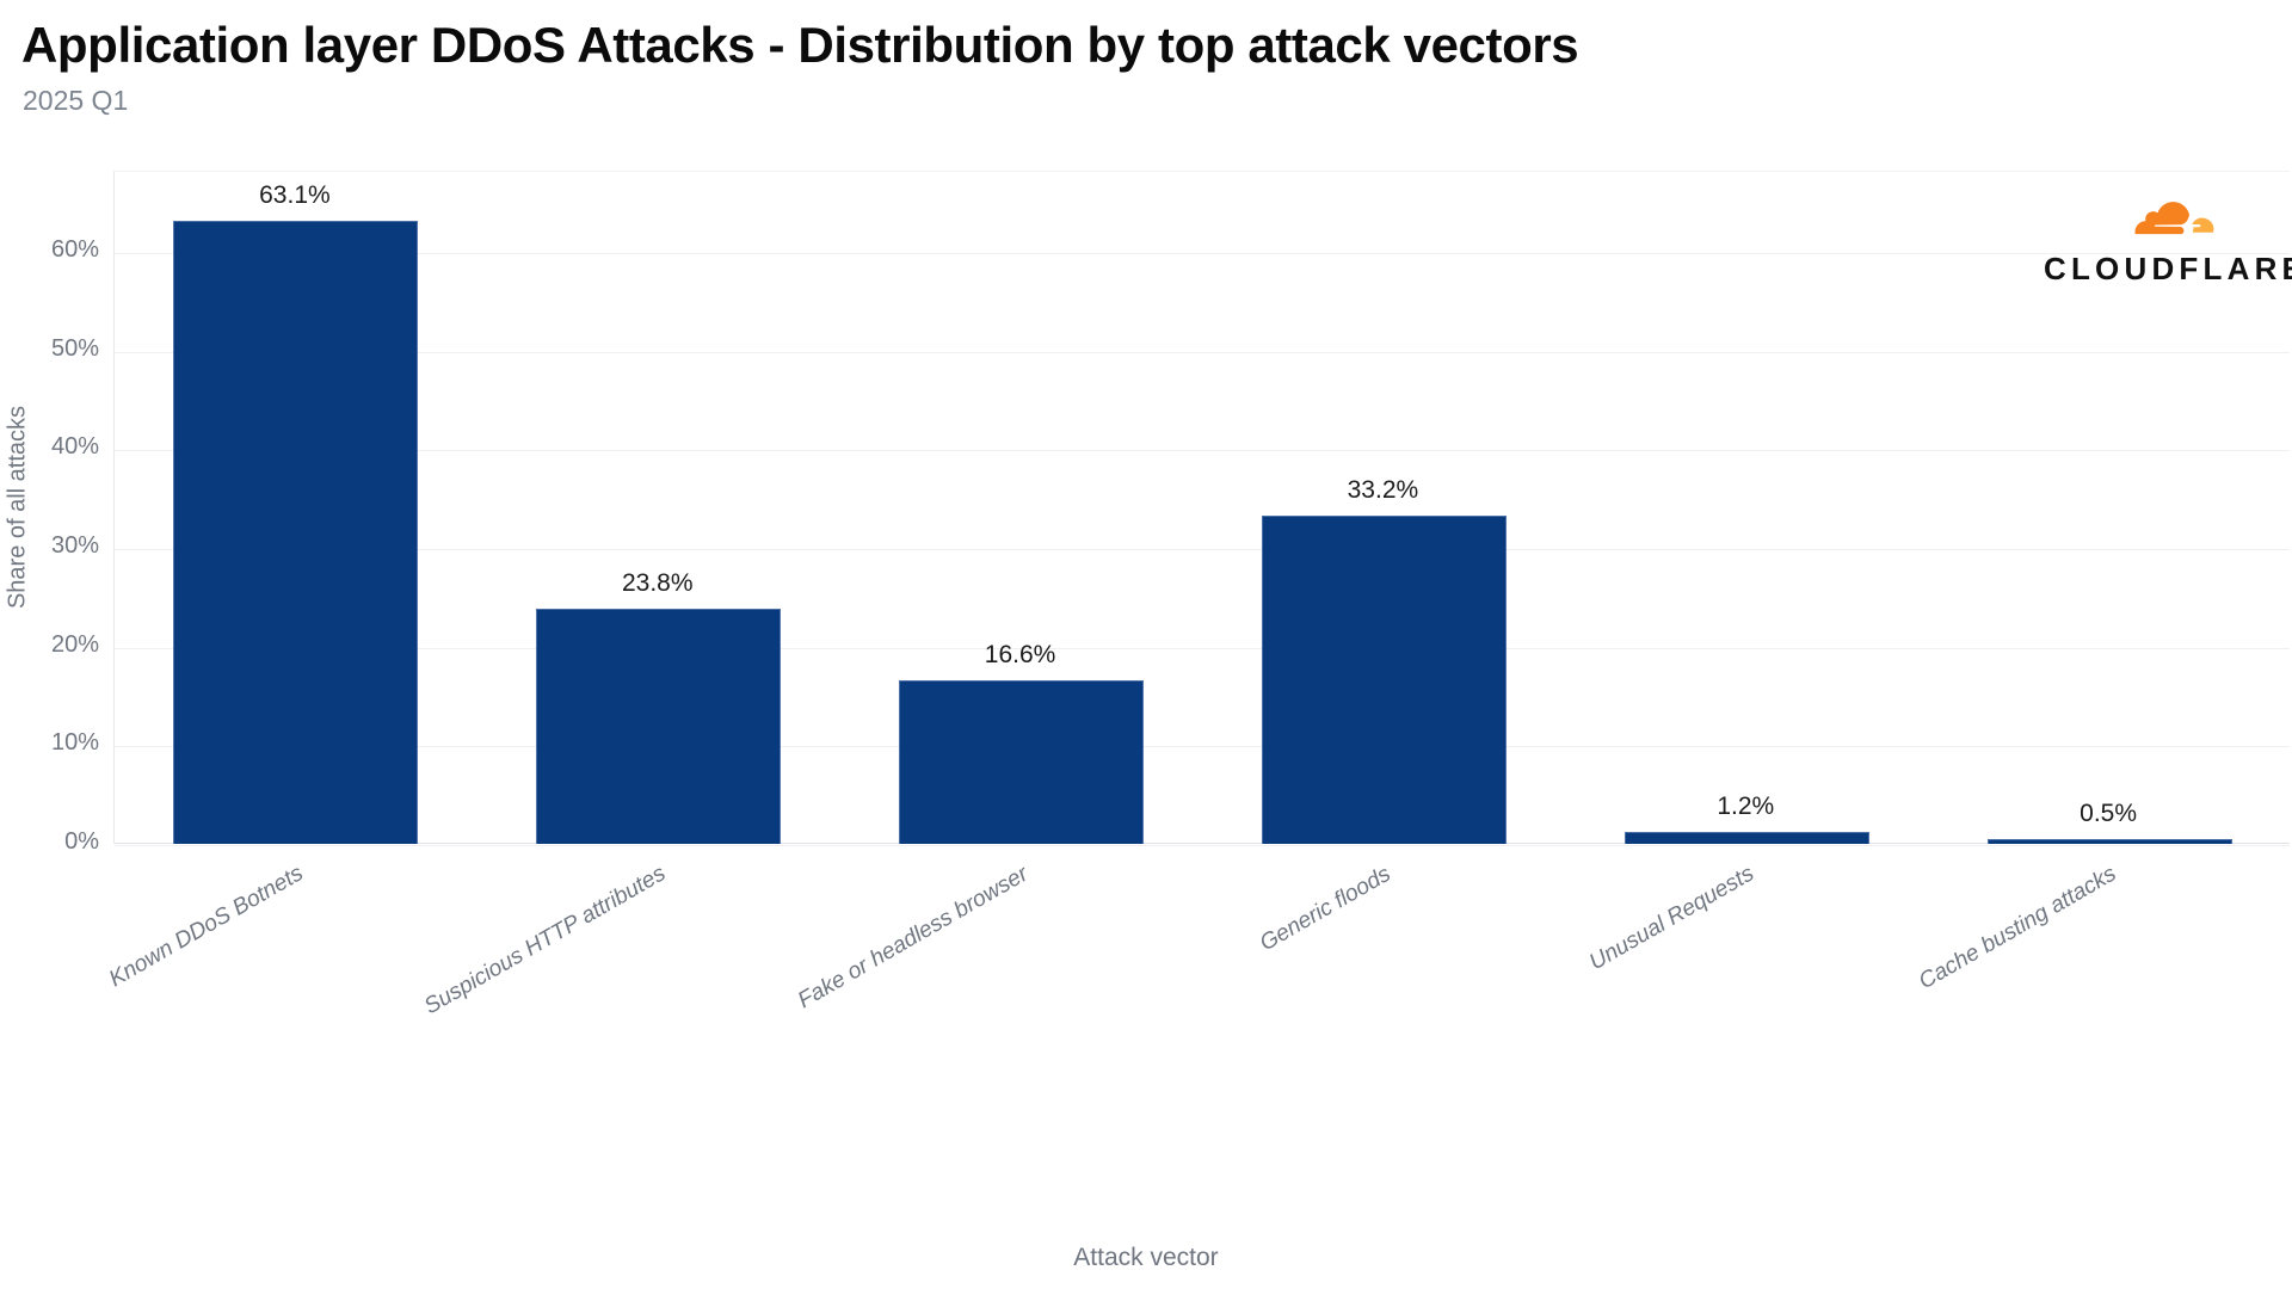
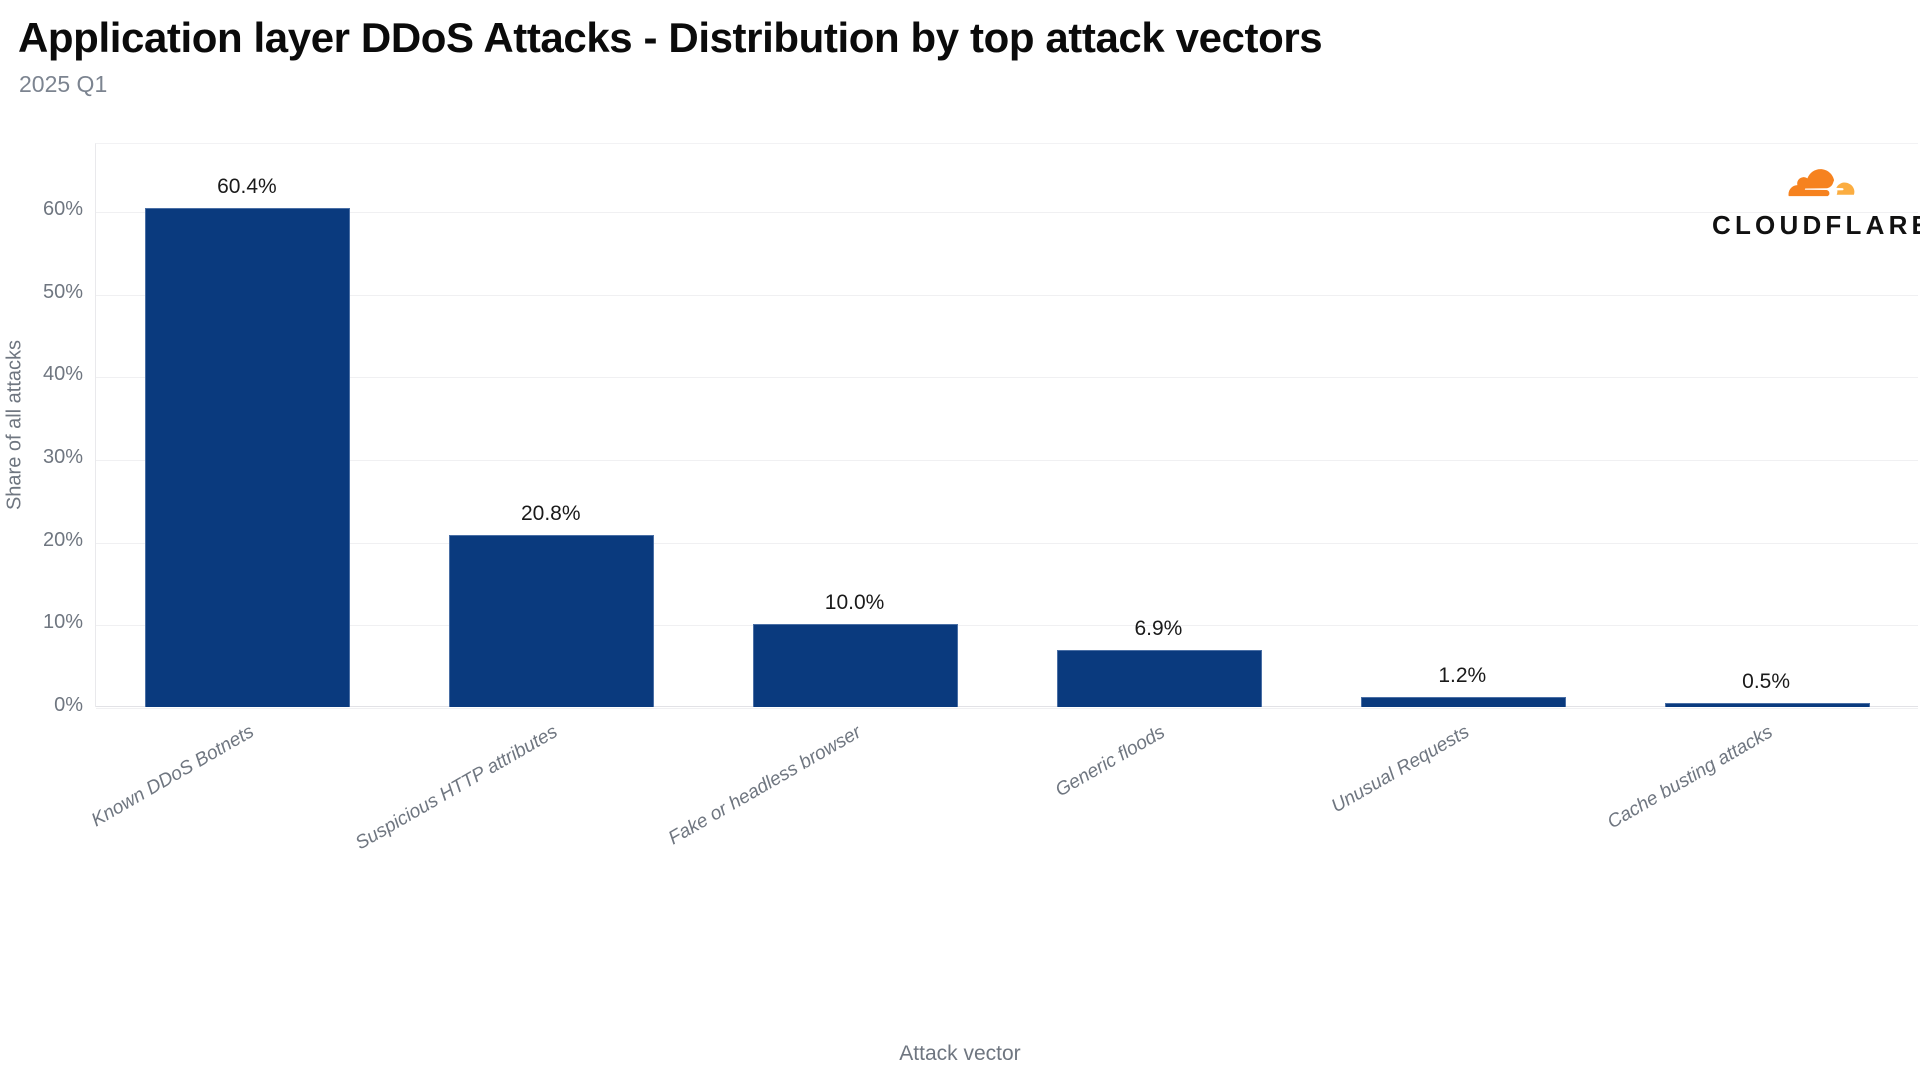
Known DDoS Botnets: 63.1% -> 60.4%
Suspicious HTTP attributes: 23.8% -> 20.8%
Fake or headless browser: 16.6% -> 10.0%
Generic floods: 33.2% -> 6.9%
